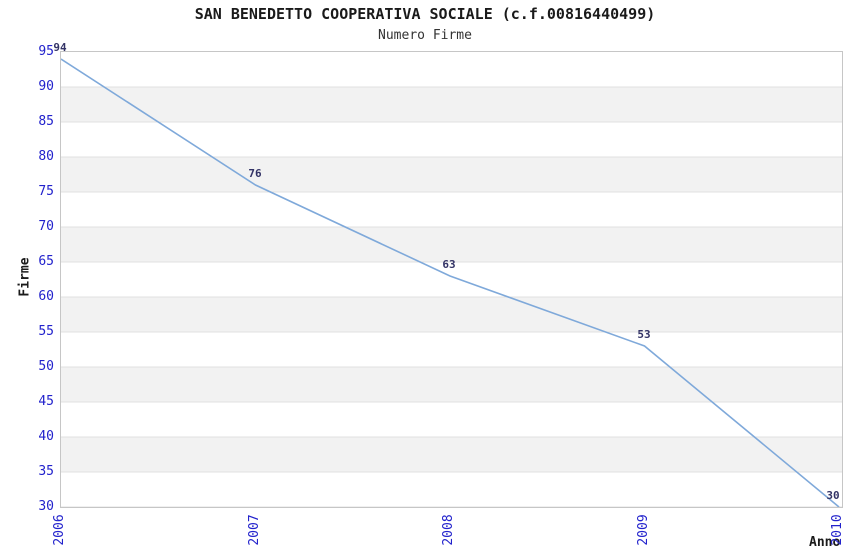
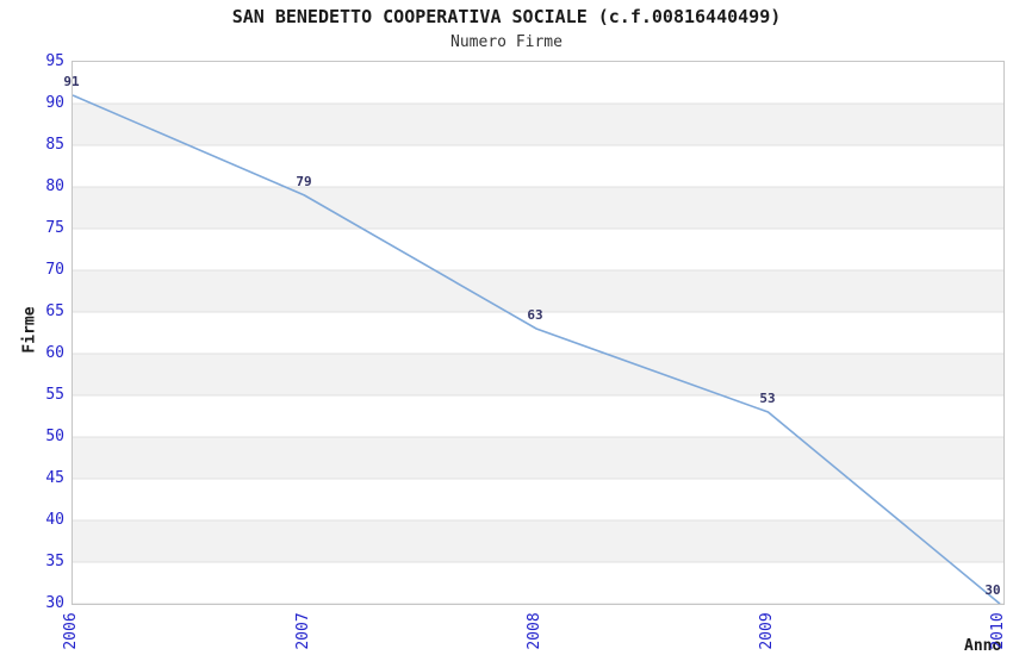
2006: 94 -> 91
2007: 76 -> 79
